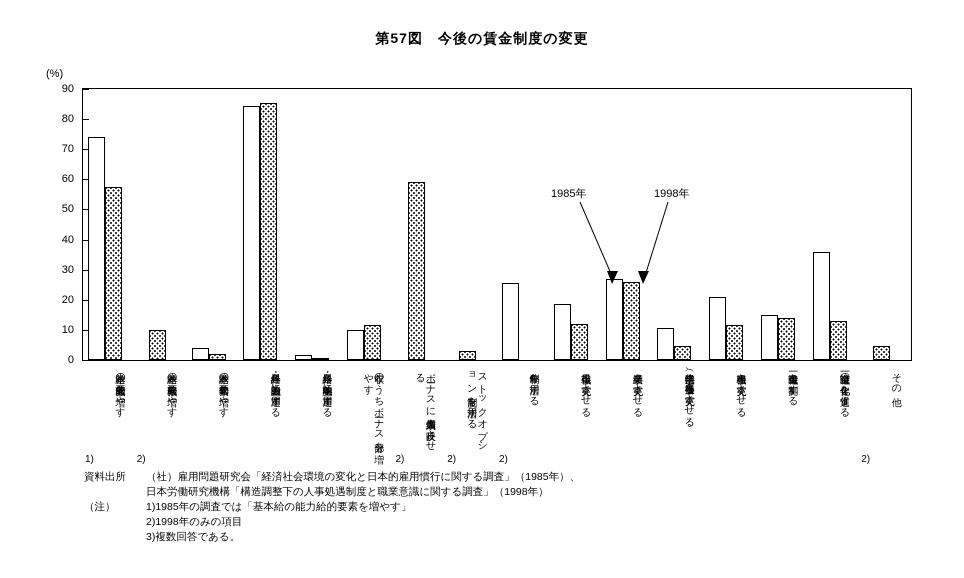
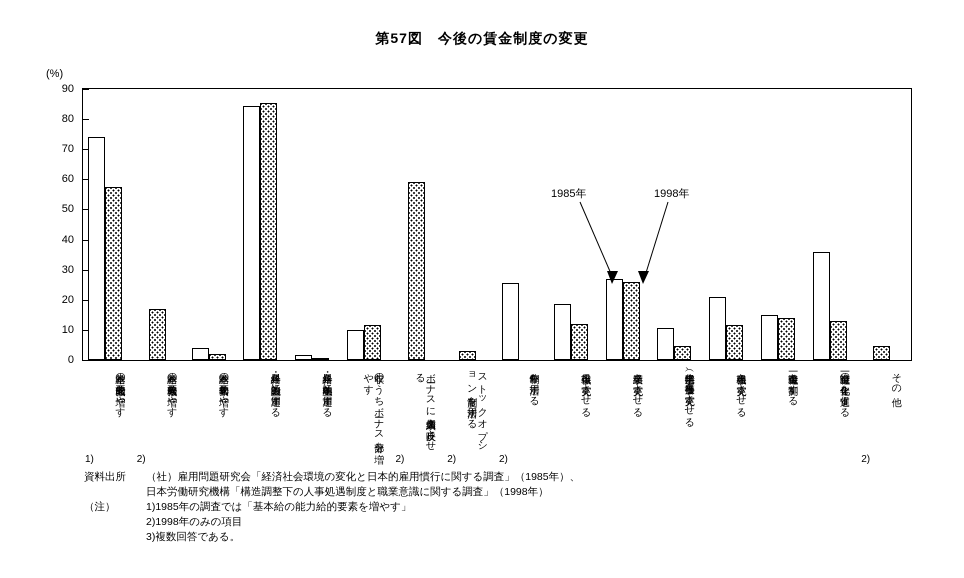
1998年/基本給の職務的要素を増やす: 10 -> 17
